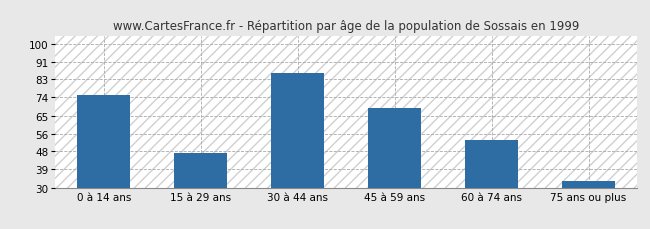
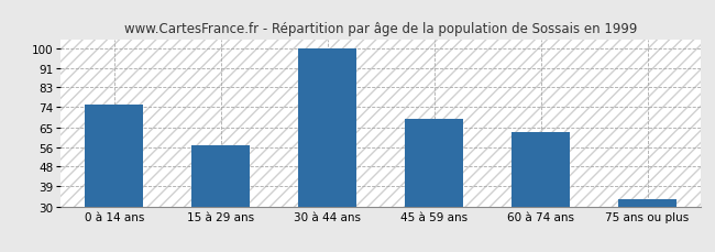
15 à 29 ans: 47 -> 57
30 à 44 ans: 86 -> 100
60 à 74 ans: 53 -> 63
